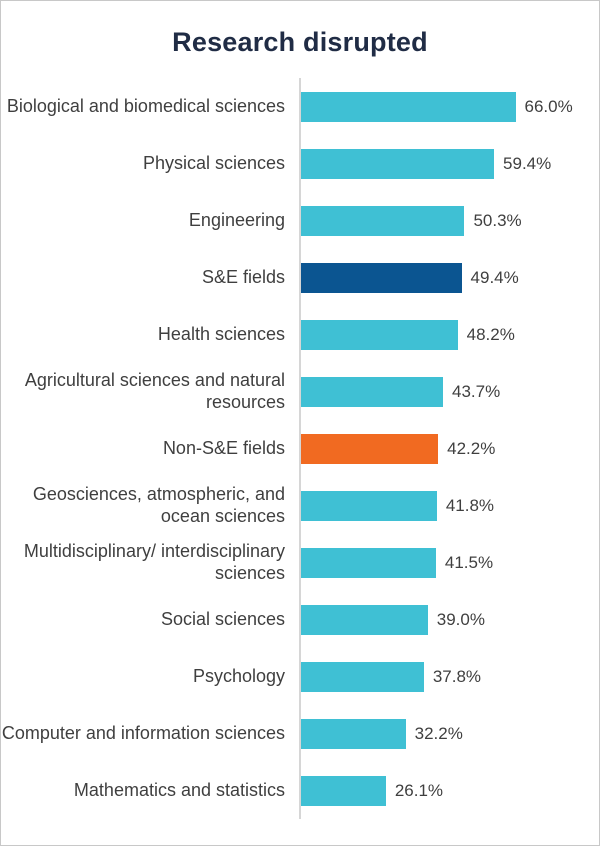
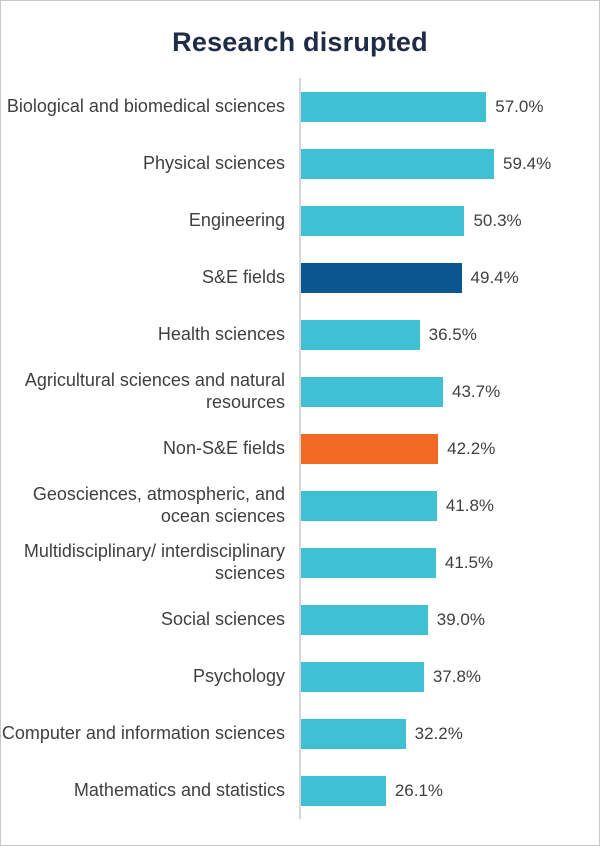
Biological and biomedical sciences: 66.0% -> 57.0%
Health sciences: 48.2% -> 36.5%
